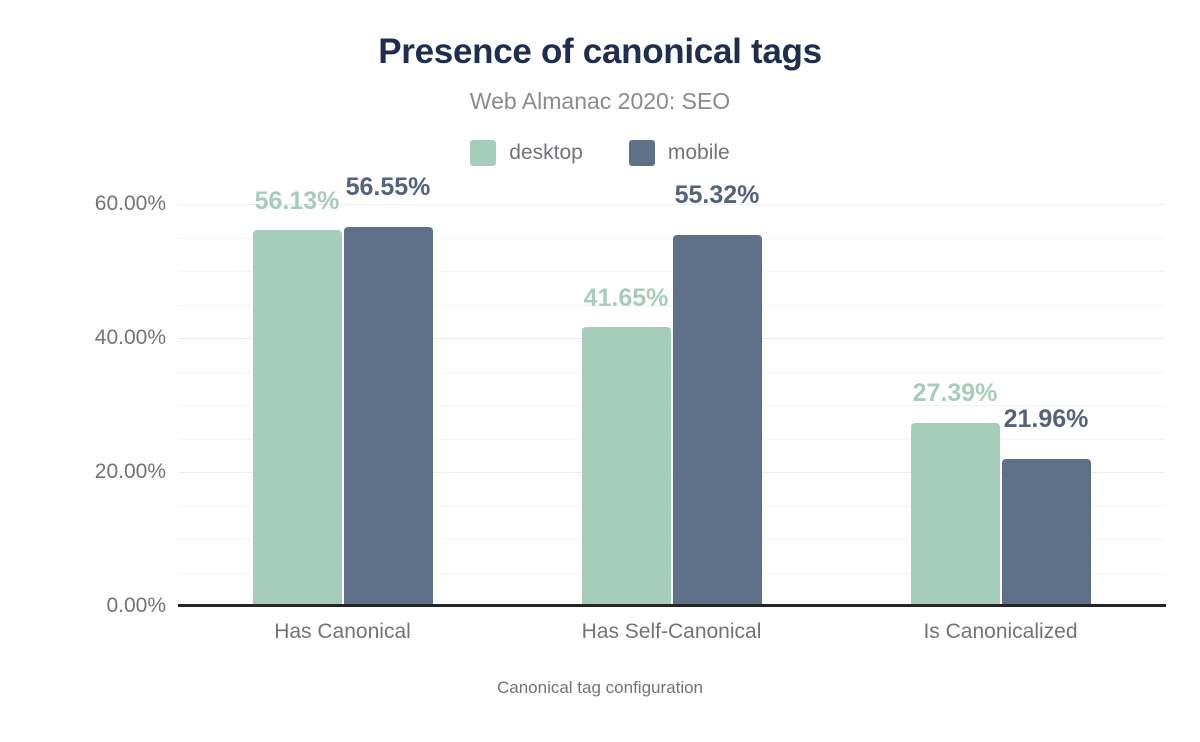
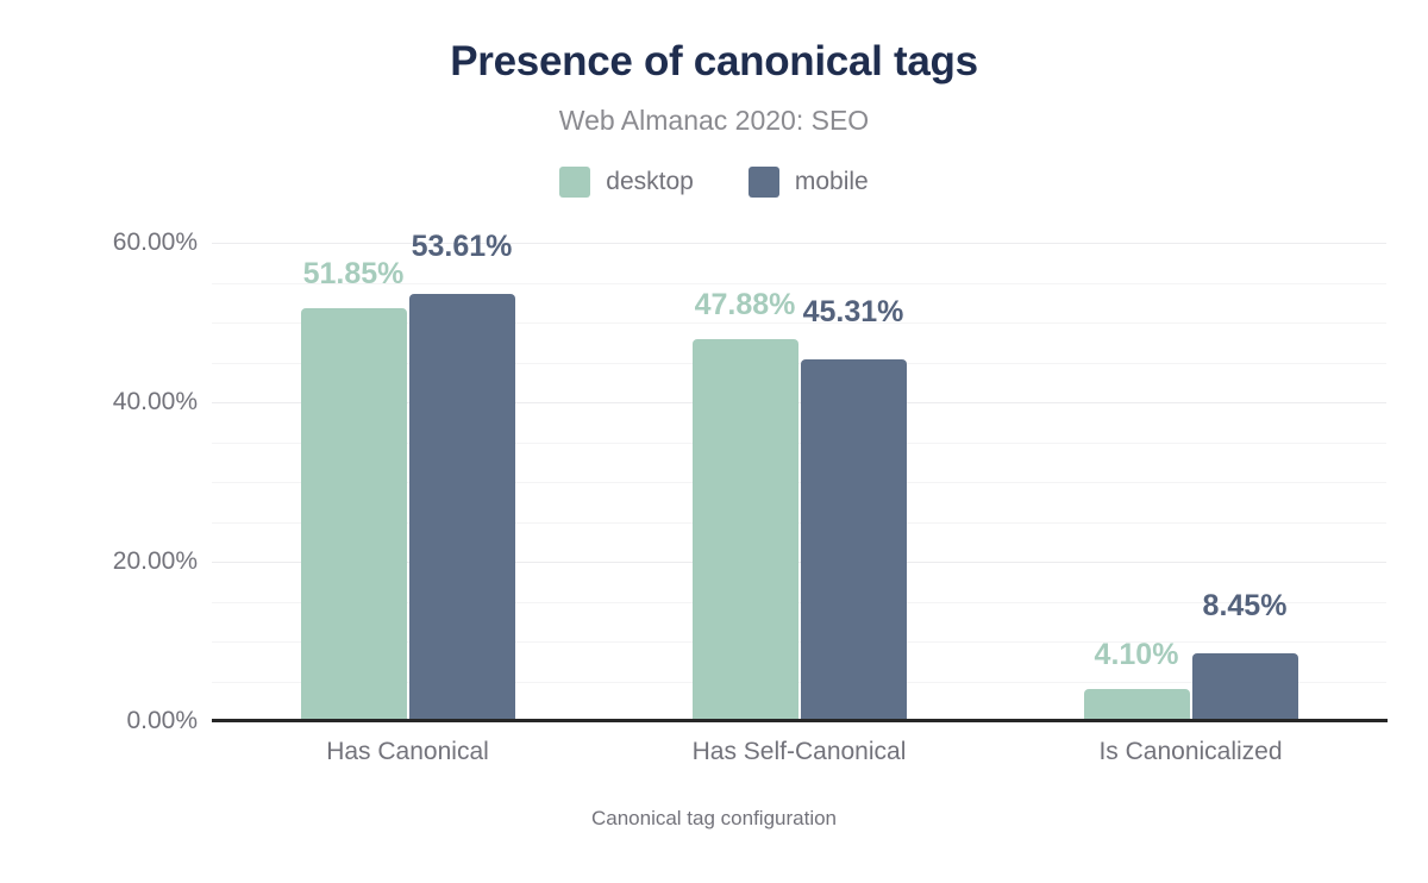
desktop/Has Canonical: 56.13% -> 51.85%
mobile/Has Canonical: 56.55% -> 53.61%
desktop/Has Self-Canonical: 41.65% -> 47.88%
mobile/Has Self-Canonical: 55.32% -> 45.31%
desktop/Is Canonicalized: 27.39% -> 4.10%
mobile/Is Canonicalized: 21.96% -> 8.45%
